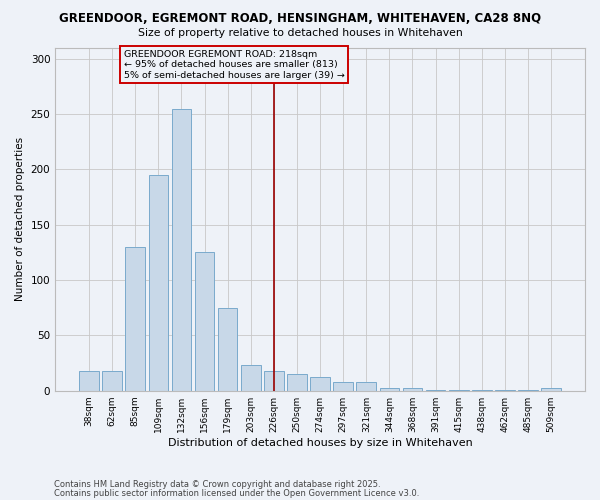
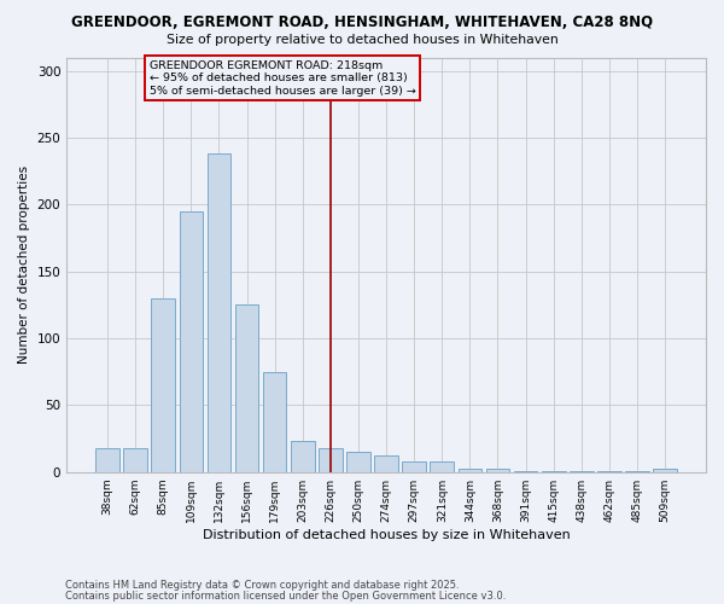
132sqm: 254 -> 238
